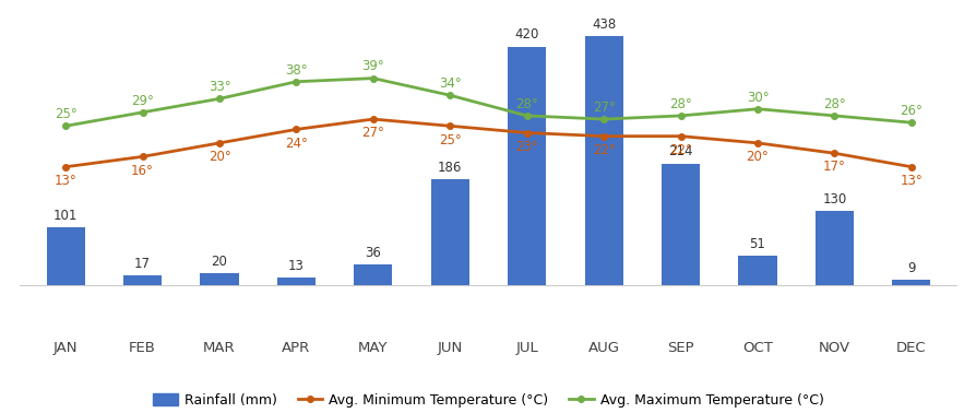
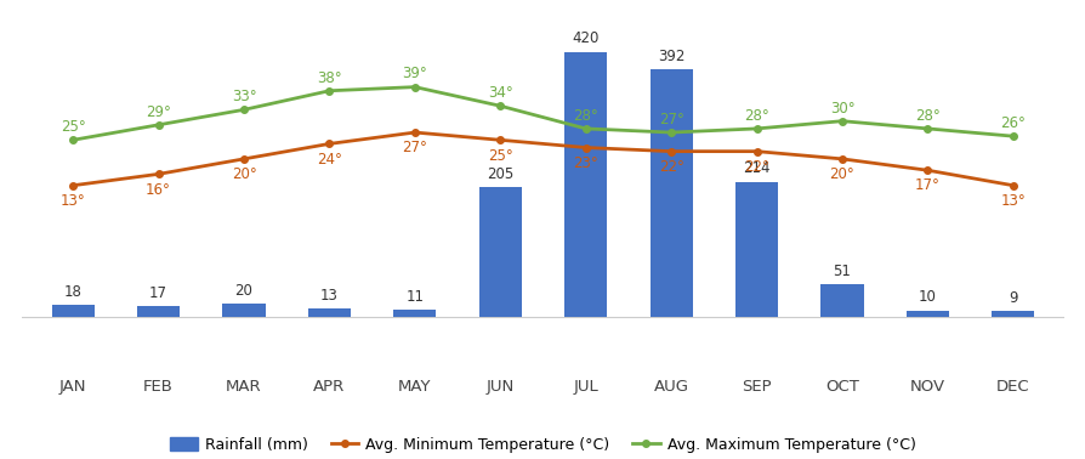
Rainfall (mm)/JAN: 101 -> 18
Rainfall (mm)/MAY: 36 -> 11
Rainfall (mm)/JUN: 186 -> 205
Rainfall (mm)/AUG: 438 -> 392
Rainfall (mm)/NOV: 130 -> 10
